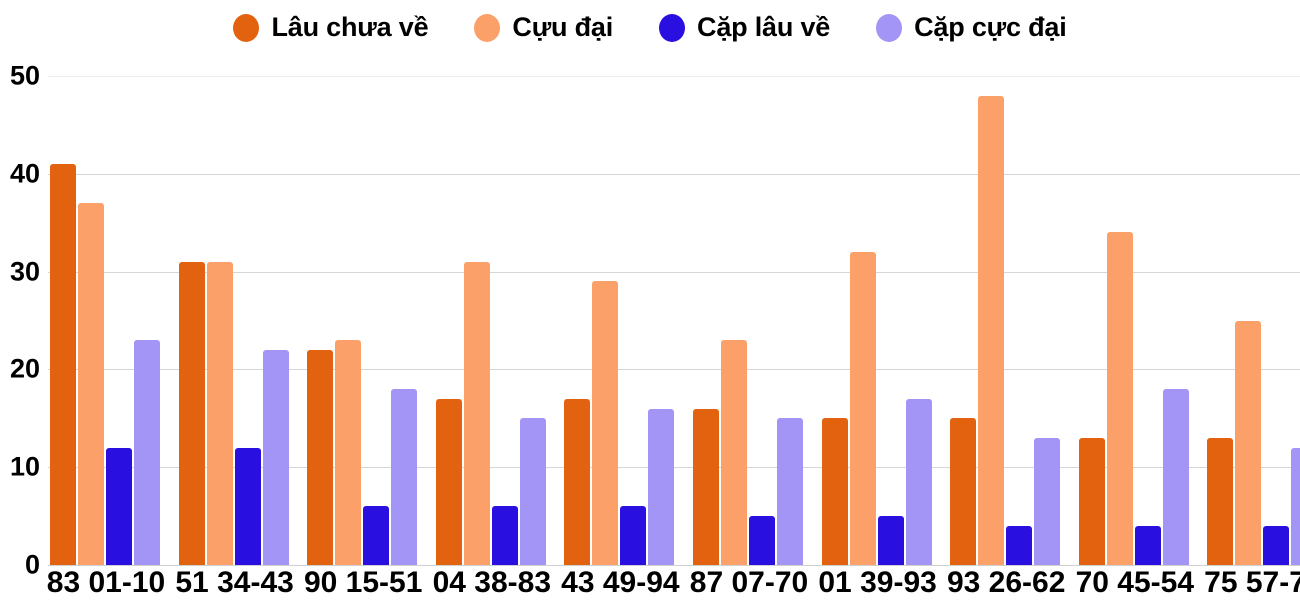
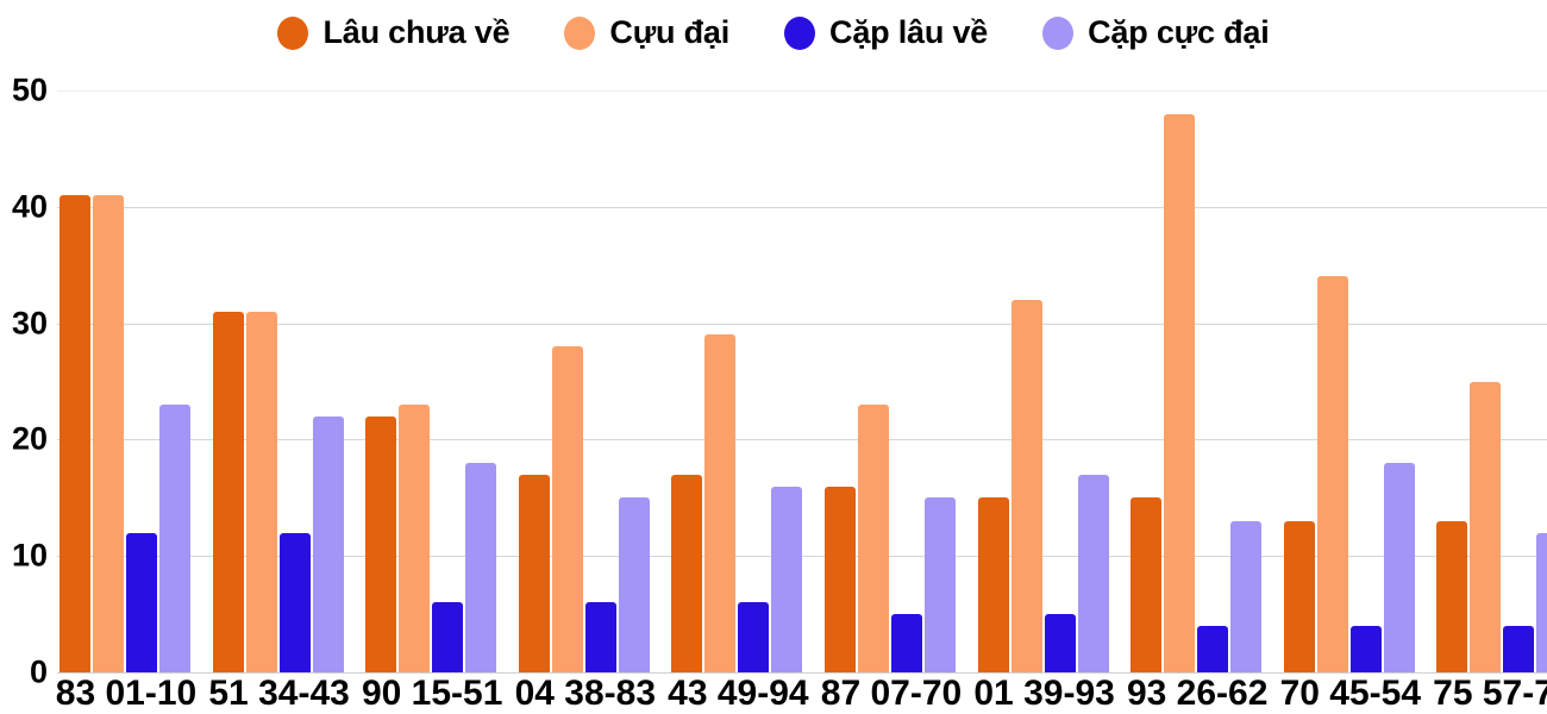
Cựu đại/83 01-10: 37 -> 41
Cựu đại/04 38-83: 31 -> 28
